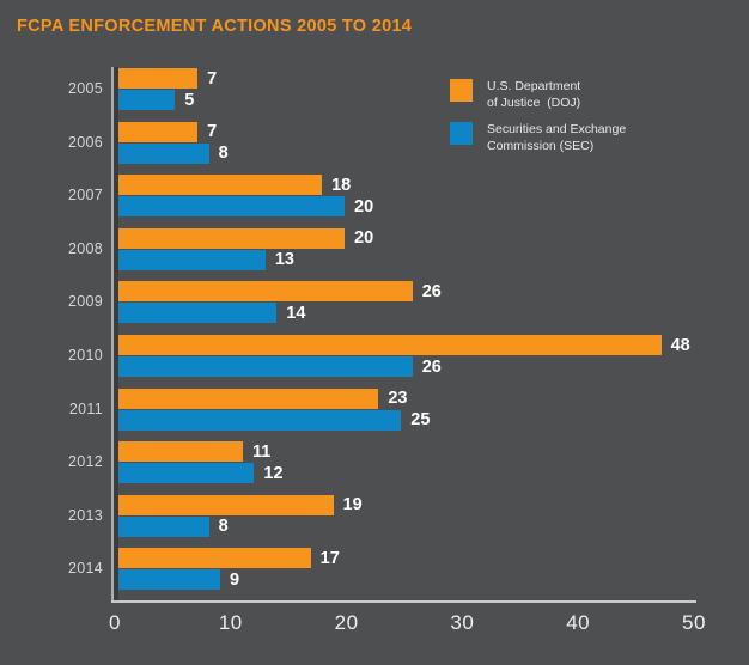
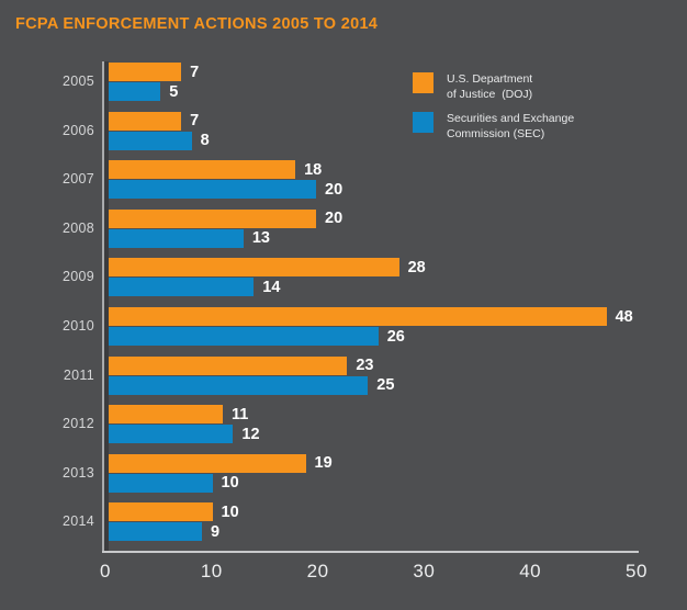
U.S. Department of Justice (DOJ)/2009: 26 -> 28
Securities and Exchange Commission (SEC)/2013: 8 -> 10
U.S. Department of Justice (DOJ)/2014: 17 -> 10
